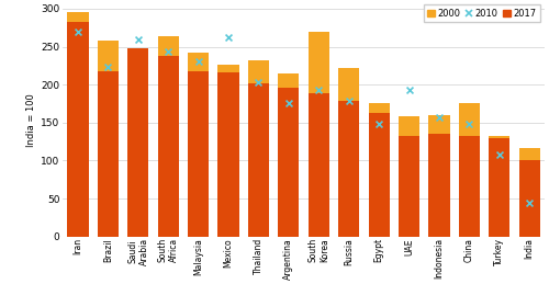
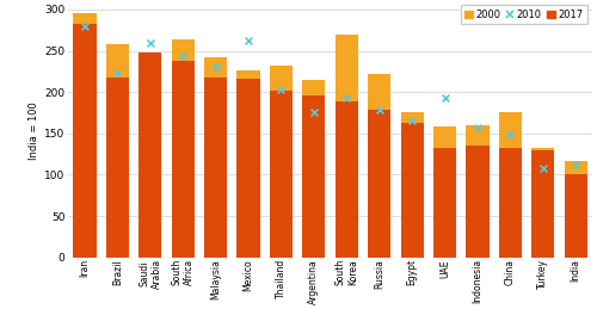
2010/Iran: 270 -> 280
2010/Egypt: 148 -> 165
2010/India: 44 -> 112
